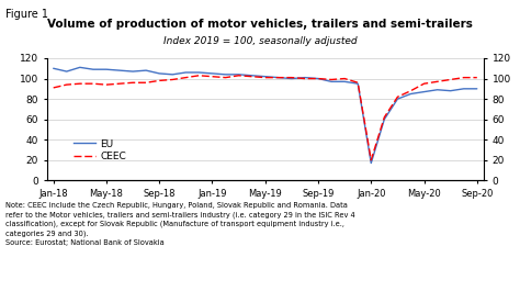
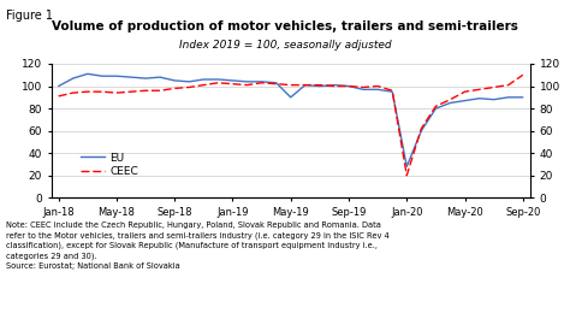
EU/Jan-18: 110 -> 100
EU/May-19: 102 -> 90
EU/Jan-20: 17 -> 28
CEEC/Sep-20: 101 -> 110
